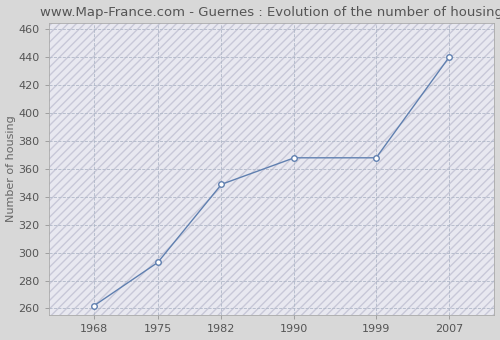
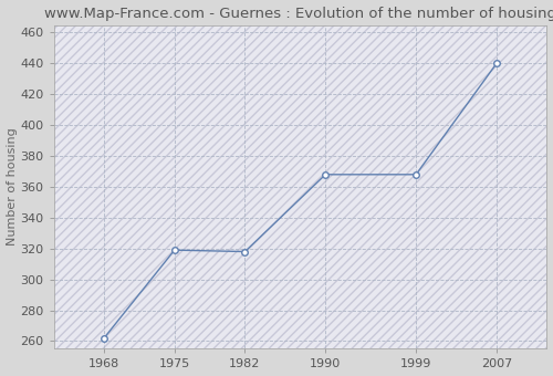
1975: 293 -> 319
1982: 349 -> 318
